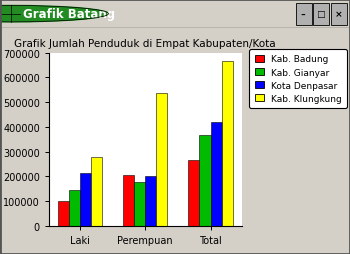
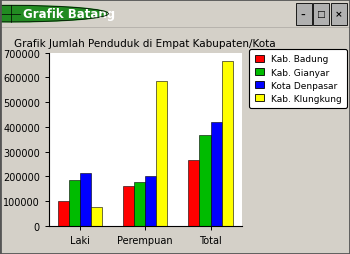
Kab. Gianyar/Laki: 145000 -> 185000
Kab. Klungkung/Laki: 280000 -> 75000
Kab. Badung/Perempuan: 205000 -> 160000
Kab. Klungkung/Perempuan: 535000 -> 585000
